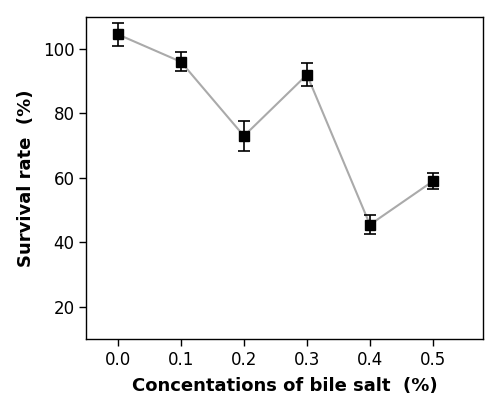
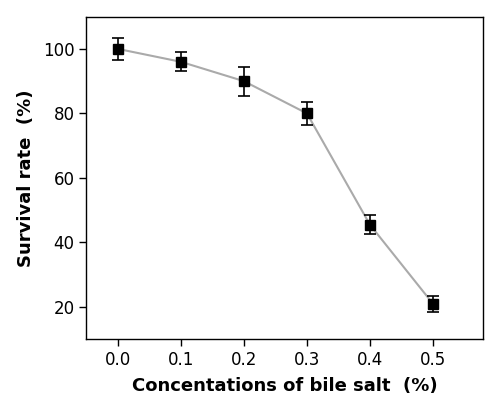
0.0: 104.5 -> 100.0
0.2: 73.0 -> 90.0
0.3: 92.0 -> 80.0
0.5: 59.0 -> 21.0
